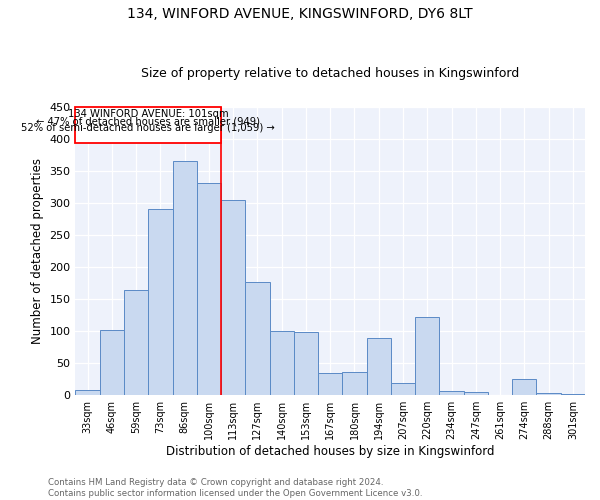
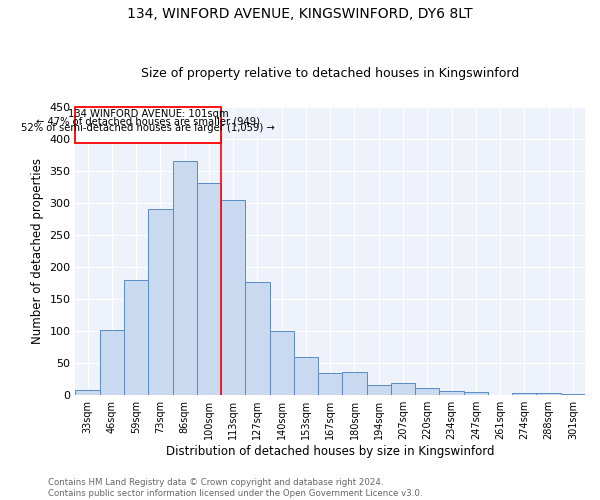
59sqm: 164 -> 180
153sqm: 98 -> 59
194sqm: 88 -> 15
220sqm: 122 -> 10
274sqm: 24 -> 3
